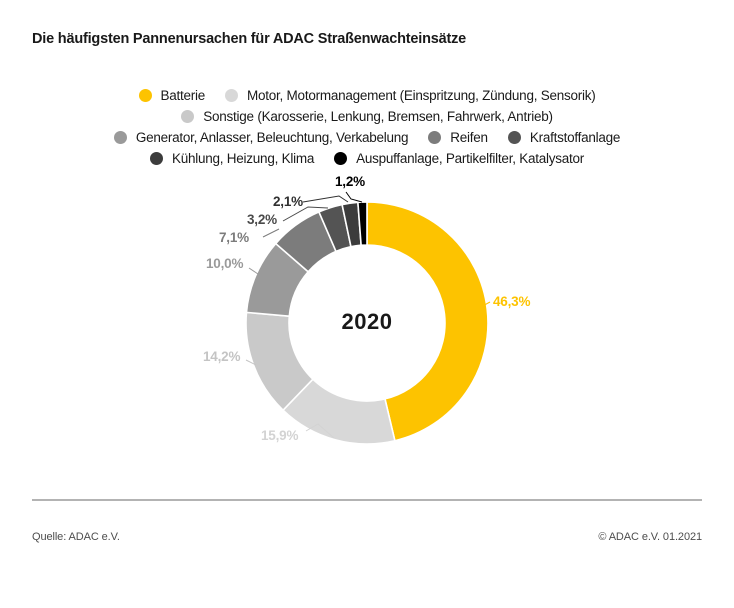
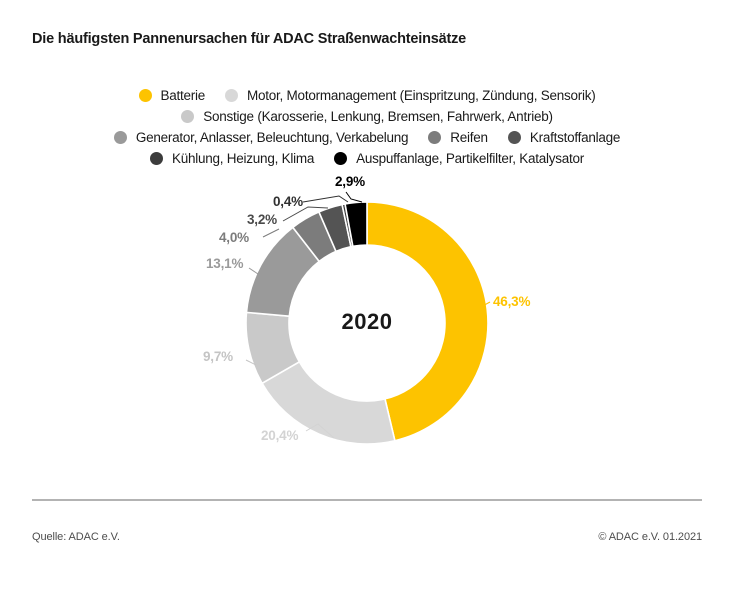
Motor, Motormanagement (Einspritzung, Zündung, Sensorik): 15,9% -> 20,4%
Sonstige (Karosserie, Lenkung, Bremsen, Fahrwerk, Antrieb): 14,2% -> 9,7%
Generator, Anlasser, Beleuchtung, Verkabelung: 10,0% -> 13,1%
Reifen: 7,1% -> 4,0%
Kühlung, Heizung, Klima: 2,1% -> 0,4%
Auspuffanlage, Partikelfilter, Katalysator: 1,2% -> 2,9%
